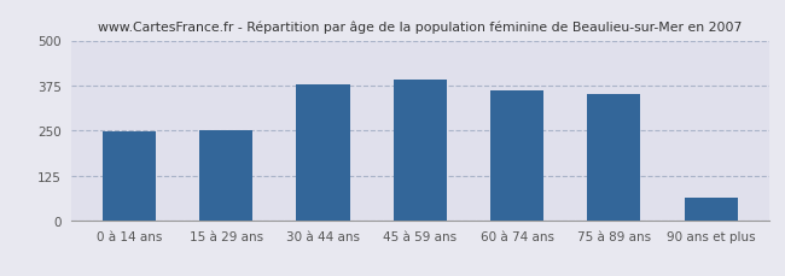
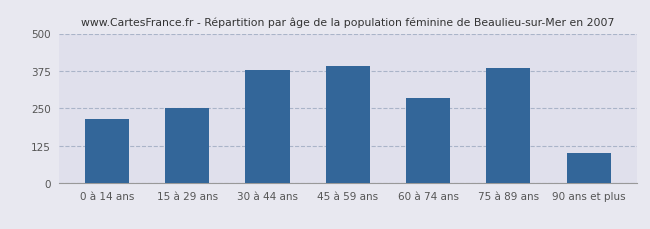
0 à 14 ans: 248 -> 215
60 à 74 ans: 362 -> 285
75 à 89 ans: 352 -> 385
90 ans et plus: 65 -> 100
